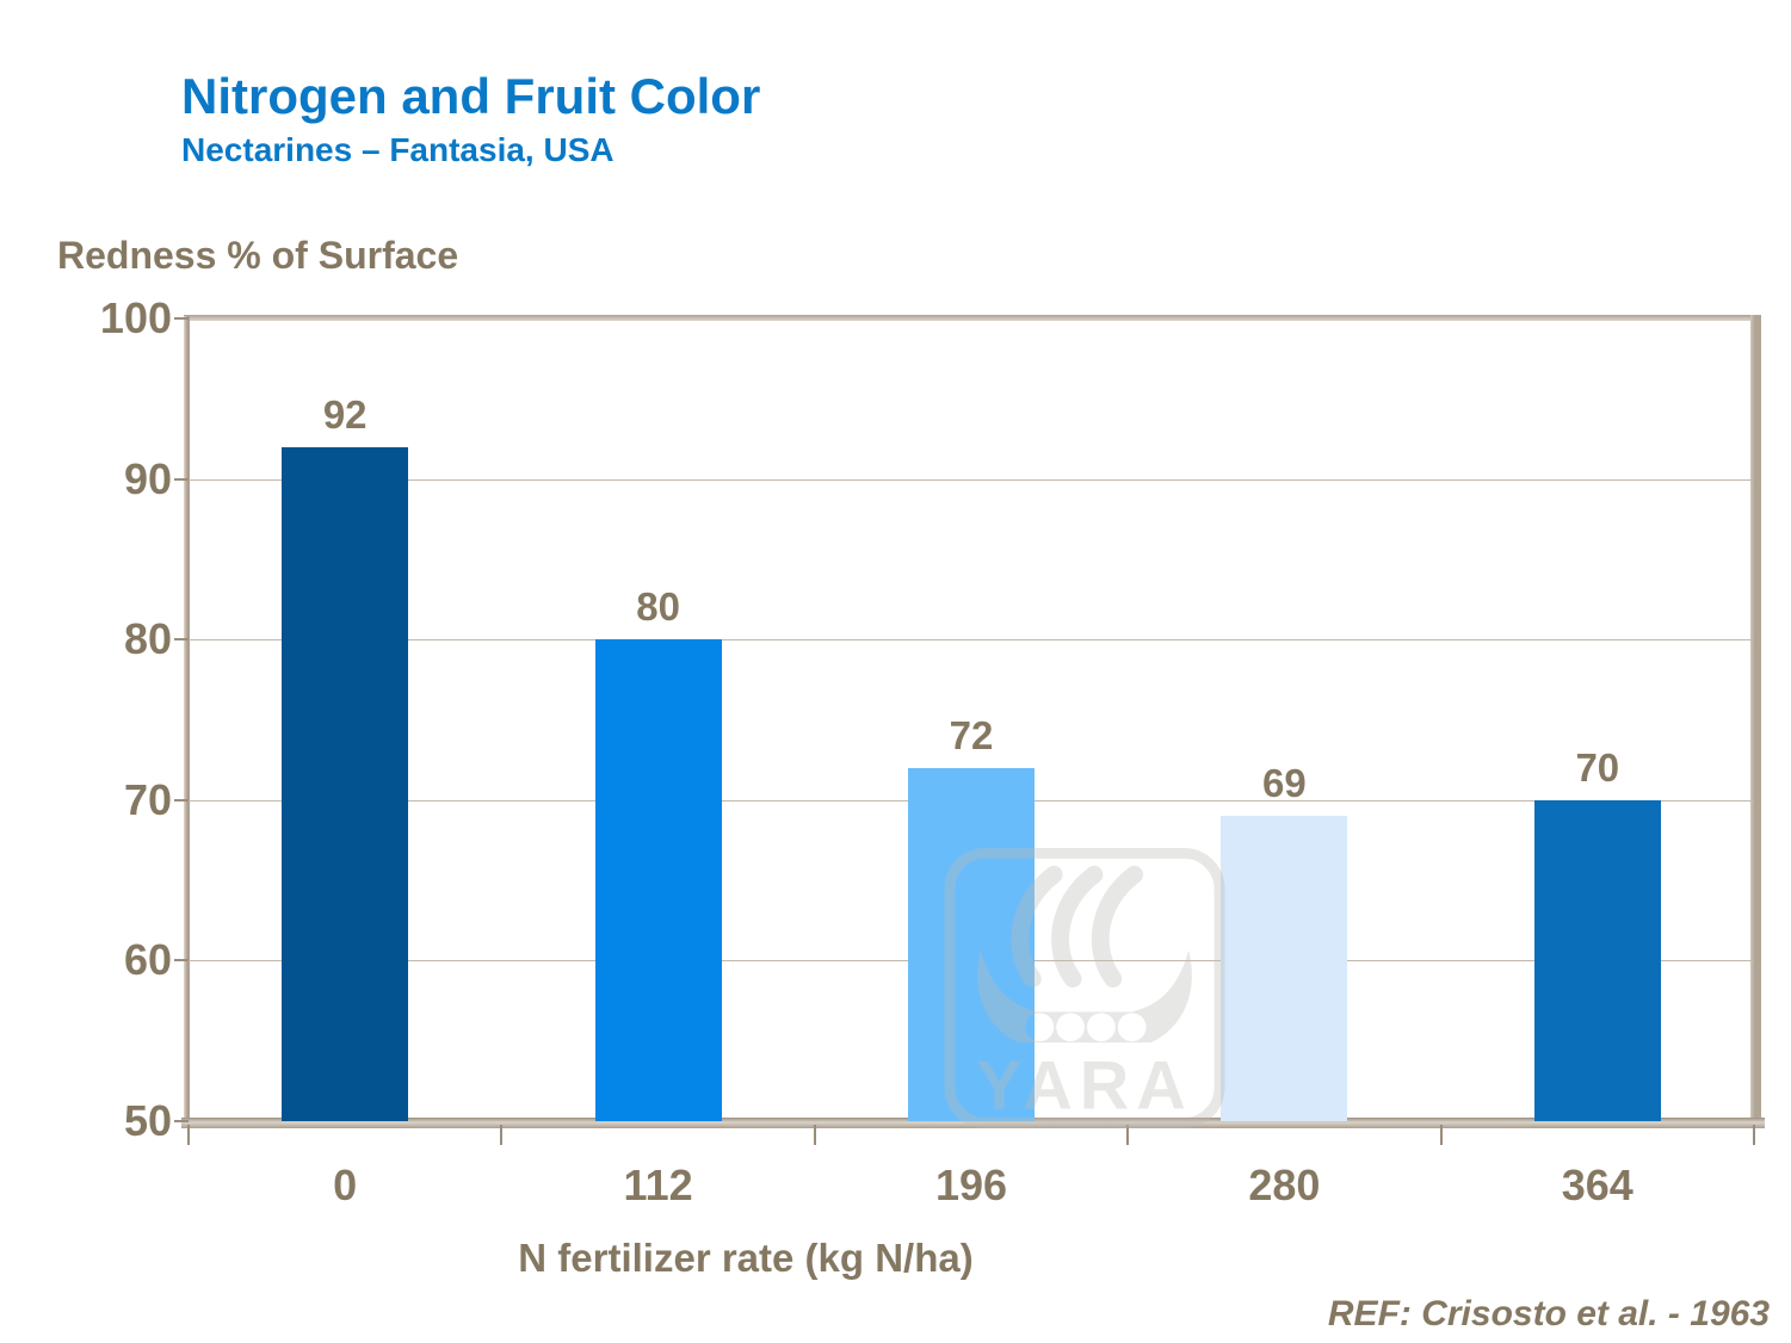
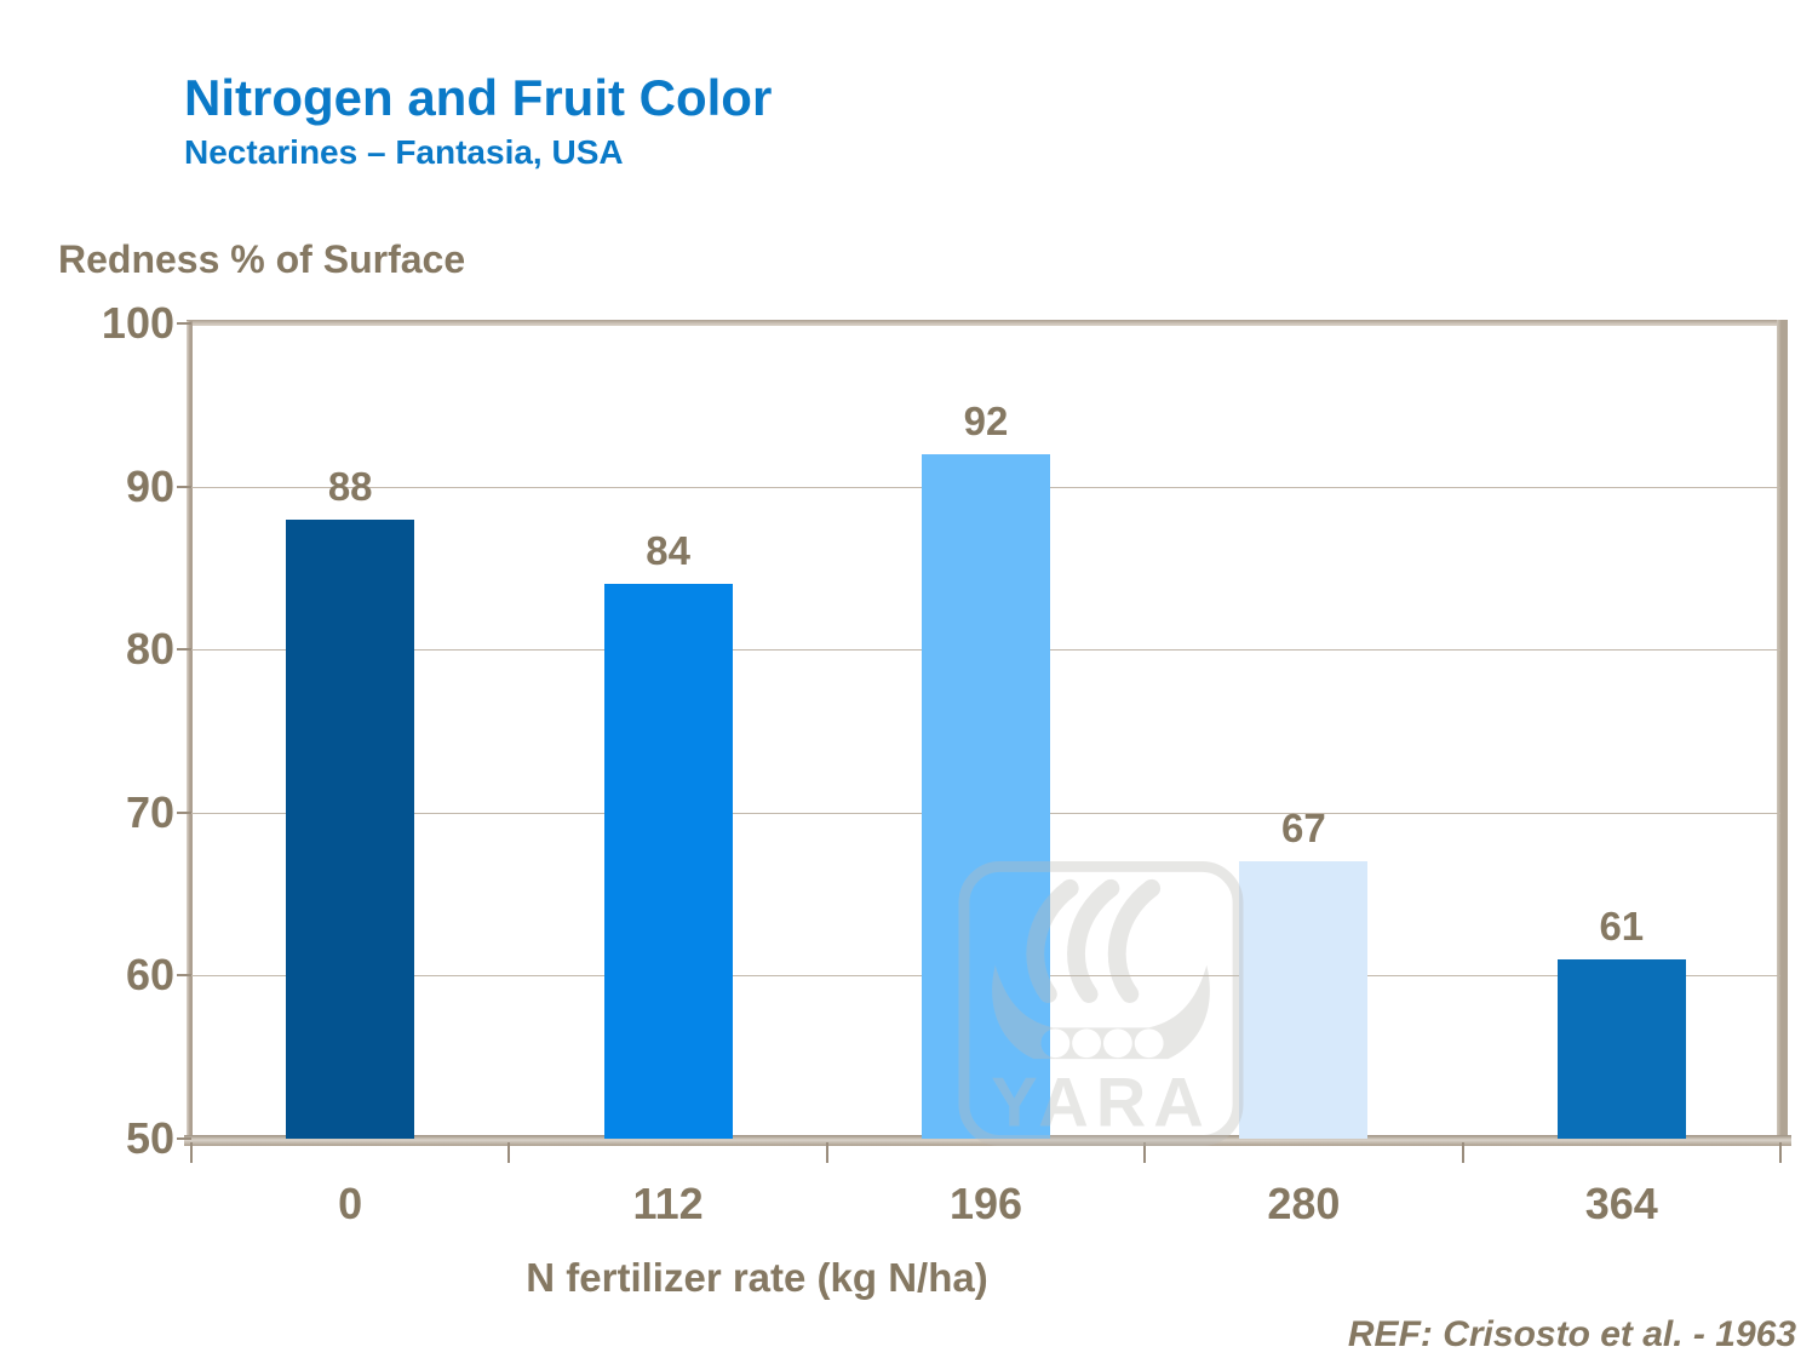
0: 92 -> 88
112: 80 -> 84
196: 72 -> 92
280: 69 -> 67
364: 70 -> 61
